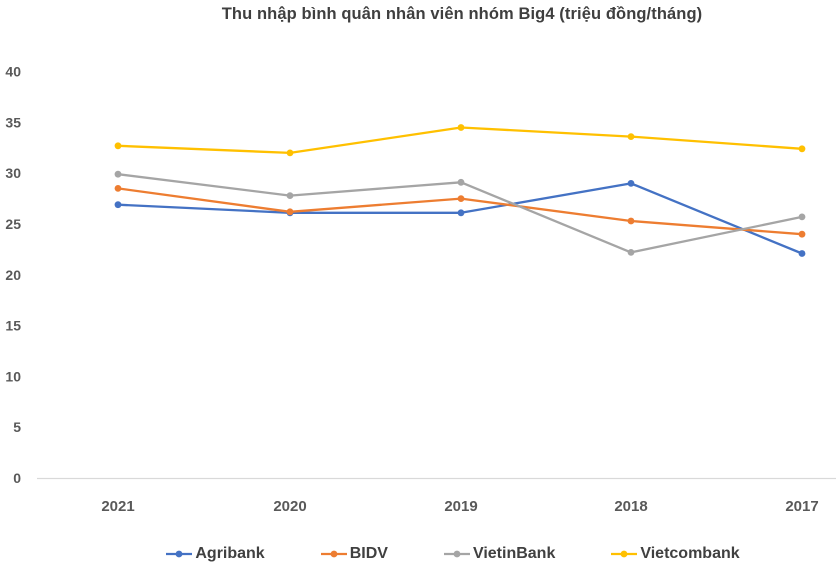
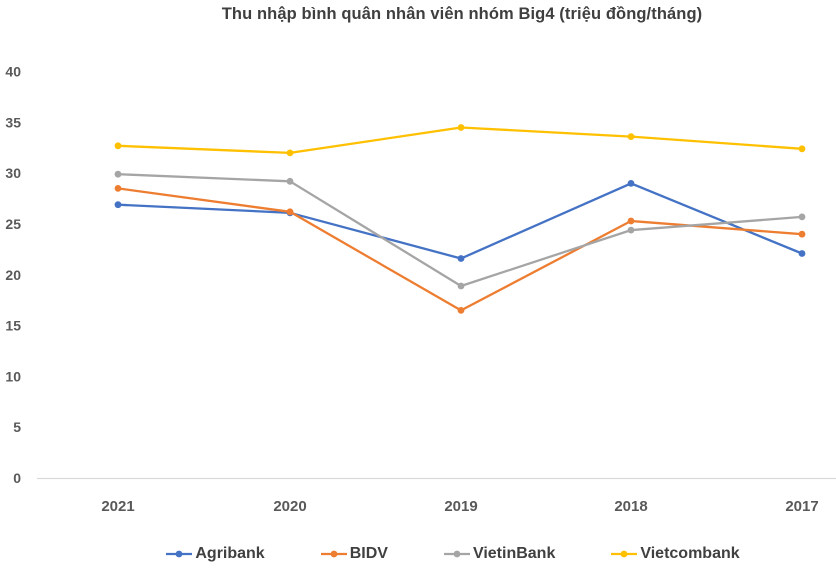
VietinBank/2020: 27.8 -> 29.2
Agribank/2019: 26.1 -> 21.6
BIDV/2019: 27.5 -> 16.5
VietinBank/2019: 29.1 -> 18.9
VietinBank/2018: 22.2 -> 24.4
